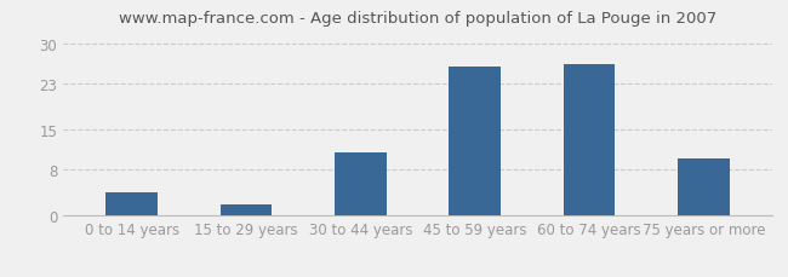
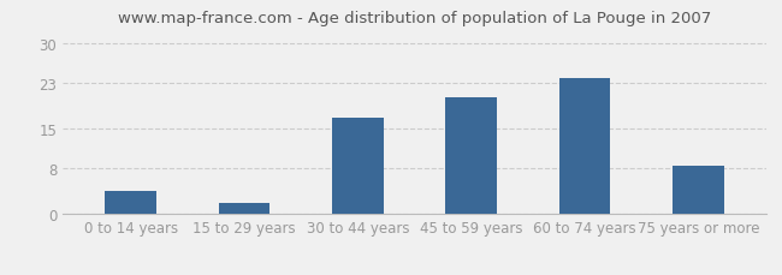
30 to 44 years: 11.0 -> 17.0
45 to 59 years: 26.0 -> 20.5
60 to 74 years: 26.5 -> 24.0
75 years or more: 10.0 -> 8.5
